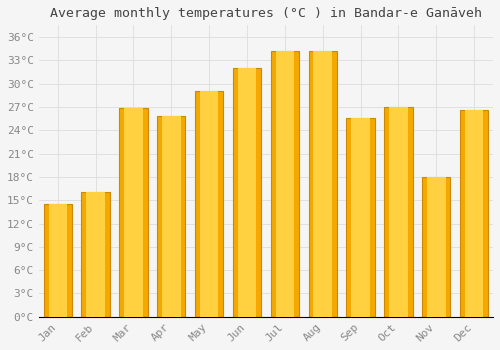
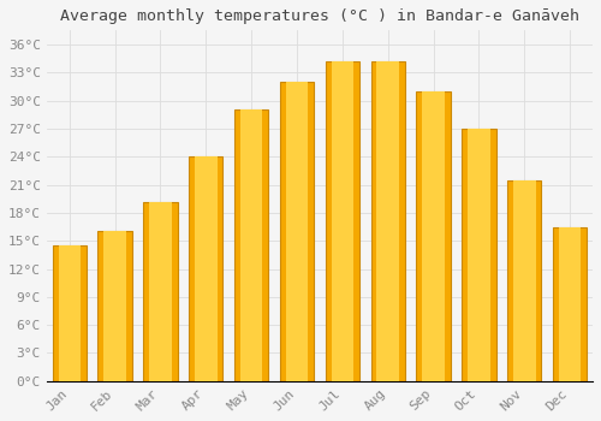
Mar: 26.8°C -> 19.2°C
Apr: 25.8°C -> 24.0°C
Sep: 25.6°C -> 31.0°C
Nov: 18.0°C -> 21.5°C
Dec: 26.6°C -> 16.5°C
